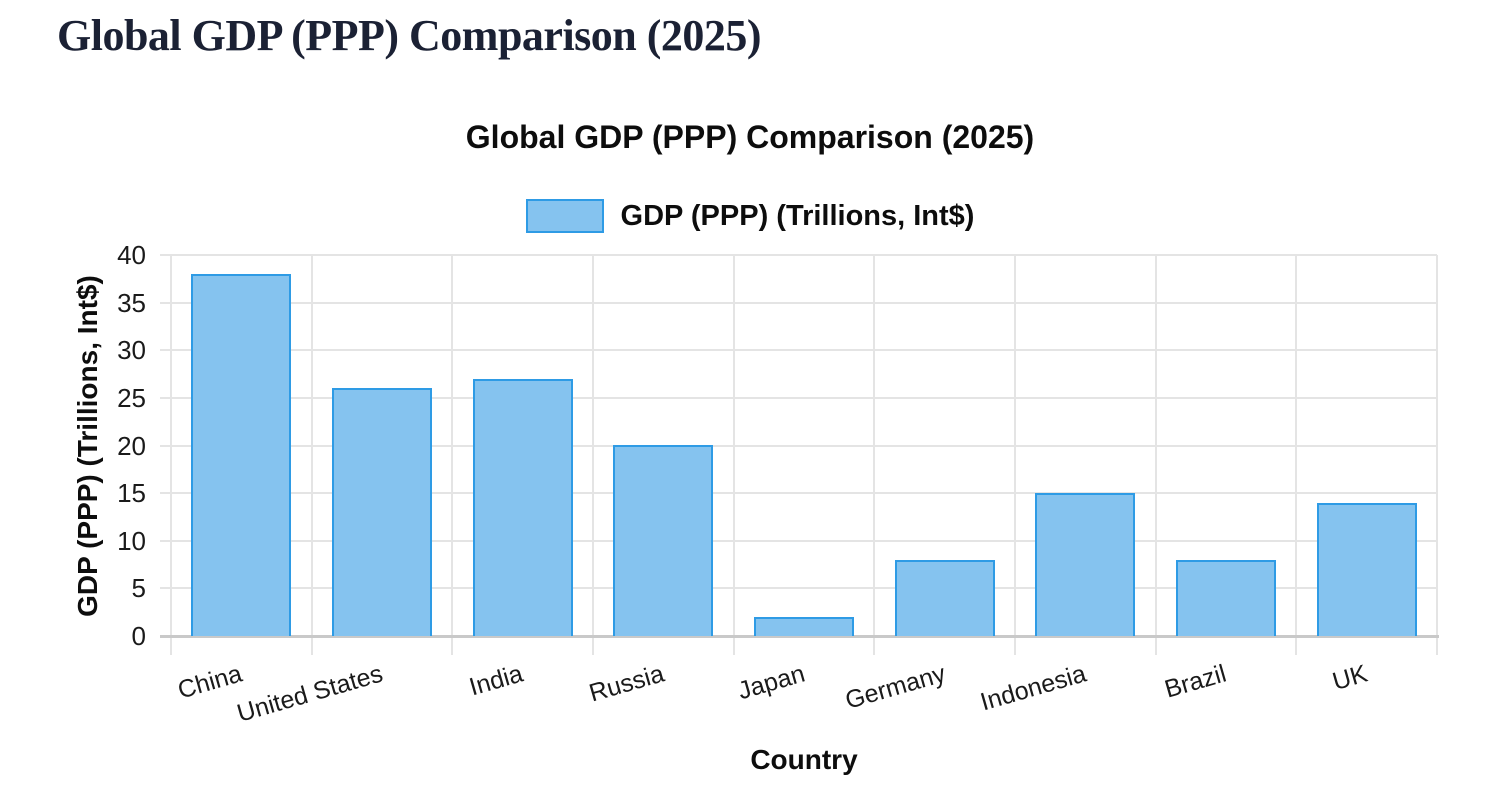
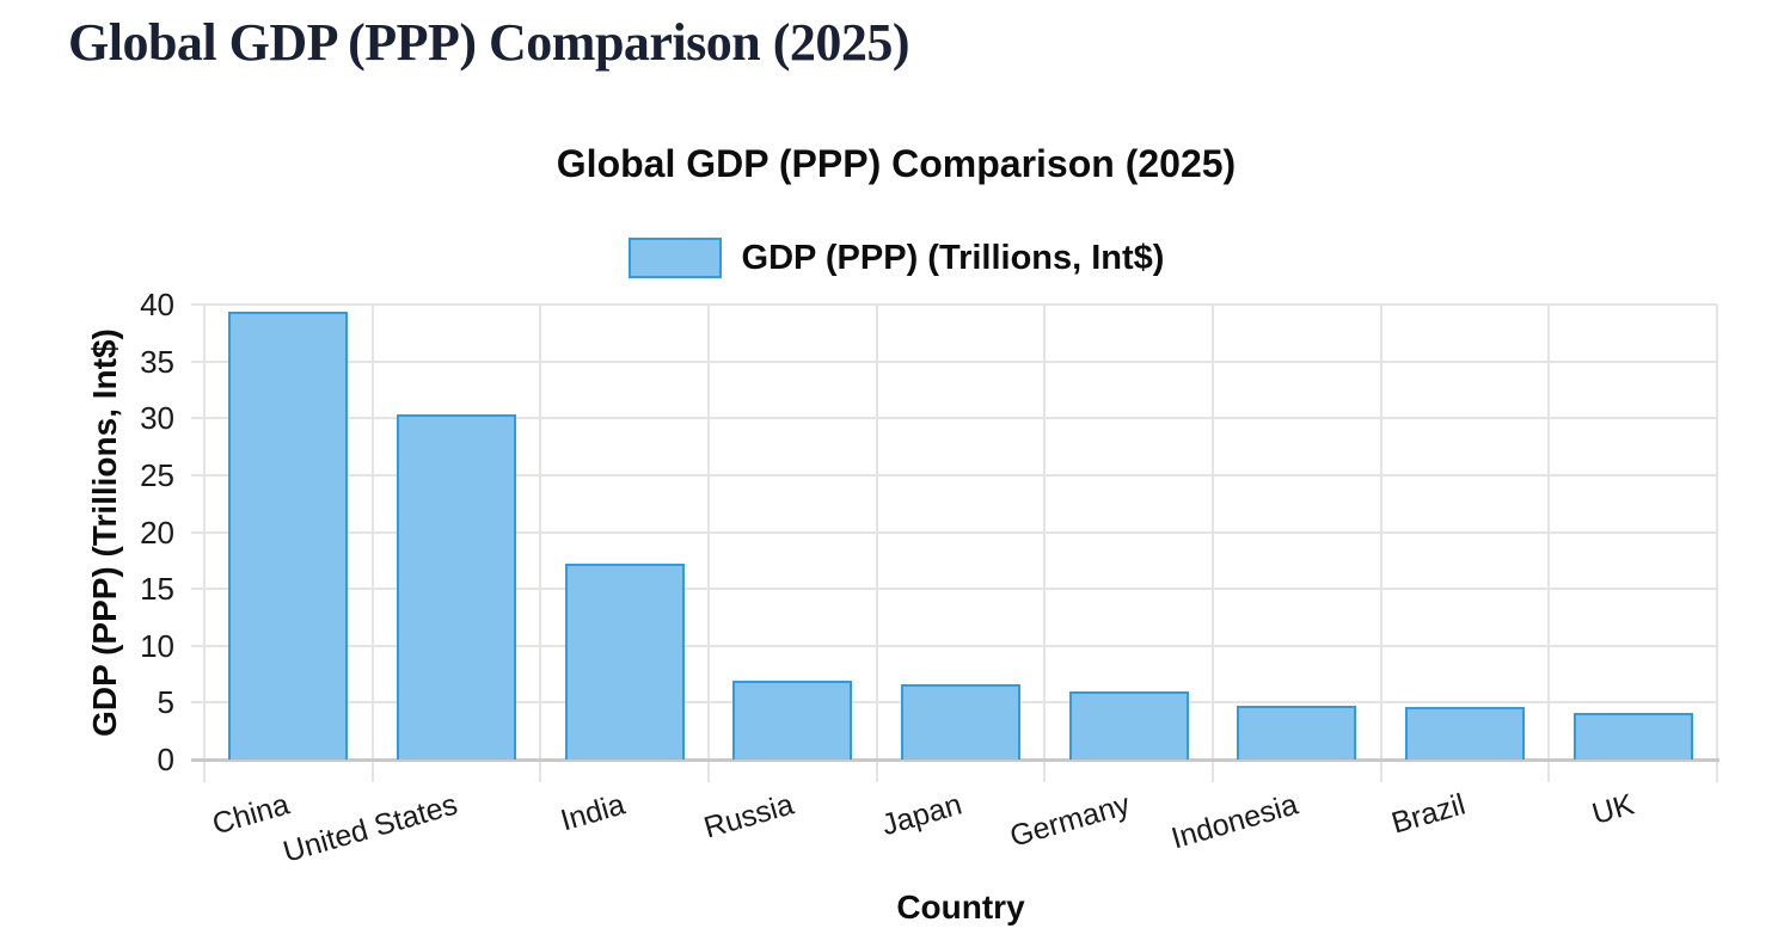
China: 38 -> 39
United States: 26 -> 30
India: 27 -> 17
Russia: 20 -> 7
Japan: 2 -> 7
Germany: 8 -> 6
Indonesia: 15 -> 5
Brazil: 8 -> 5
UK: 14 -> 4
